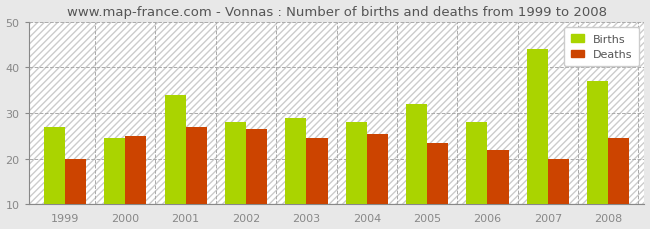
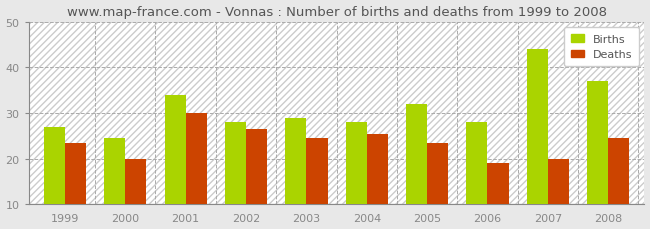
Deaths/1999: 20.0 -> 23.5
Deaths/2000: 25.0 -> 20.0
Deaths/2001: 27.0 -> 30.0
Deaths/2006: 22.0 -> 19.0
